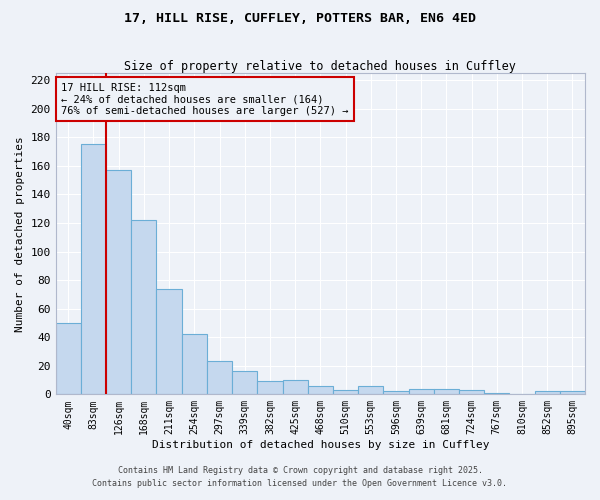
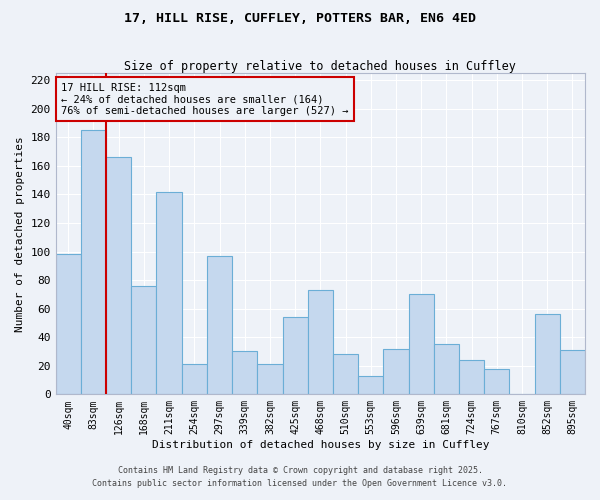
40sqm: 50 -> 98
83sqm: 175 -> 185
126sqm: 157 -> 166
168sqm: 122 -> 76
211sqm: 74 -> 142
254sqm: 42 -> 21
297sqm: 23 -> 97
339sqm: 16 -> 30
382sqm: 9 -> 21
425sqm: 10 -> 54
468sqm: 6 -> 73
510sqm: 3 -> 28
553sqm: 6 -> 13
596sqm: 2 -> 32
639sqm: 4 -> 70
681sqm: 4 -> 35
724sqm: 3 -> 24
767sqm: 1 -> 18
852sqm: 2 -> 56
895sqm: 2 -> 31
